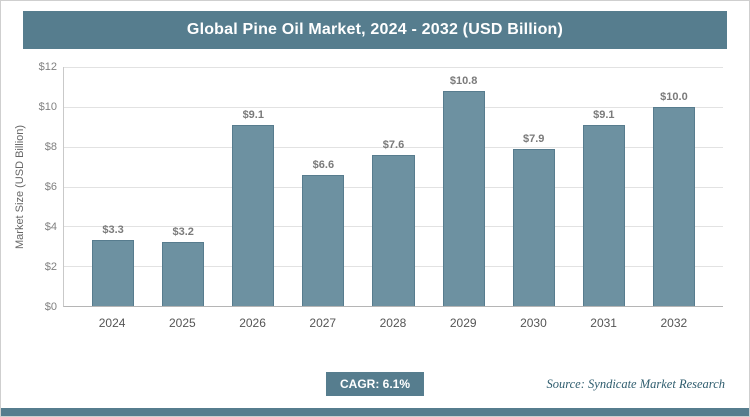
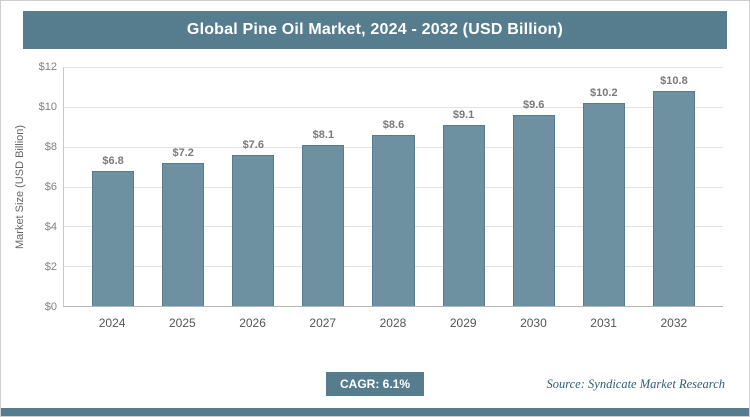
2024: $3.3 -> $6.8
2025: $3.2 -> $7.2
2026: $9.1 -> $7.6
2027: $6.6 -> $8.1
2028: $7.6 -> $8.6
2029: $10.8 -> $9.1
2030: $7.9 -> $9.6
2031: $9.1 -> $10.2
2032: $10.0 -> $10.8
